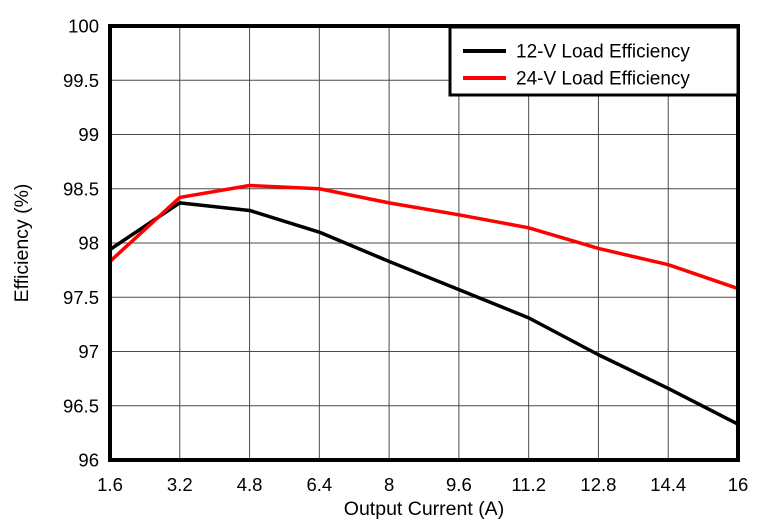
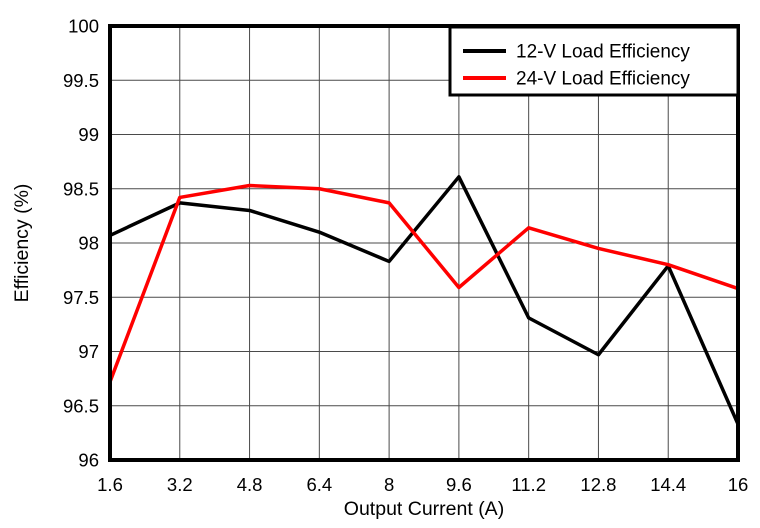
12-V Load Efficiency/1.6: 97.94 -> 98.07
24-V Load Efficiency/1.6: 97.83 -> 96.72
12-V Load Efficiency/9.6: 97.57 -> 98.61
24-V Load Efficiency/9.6: 98.26 -> 97.59
12-V Load Efficiency/14.4: 96.66 -> 97.79
